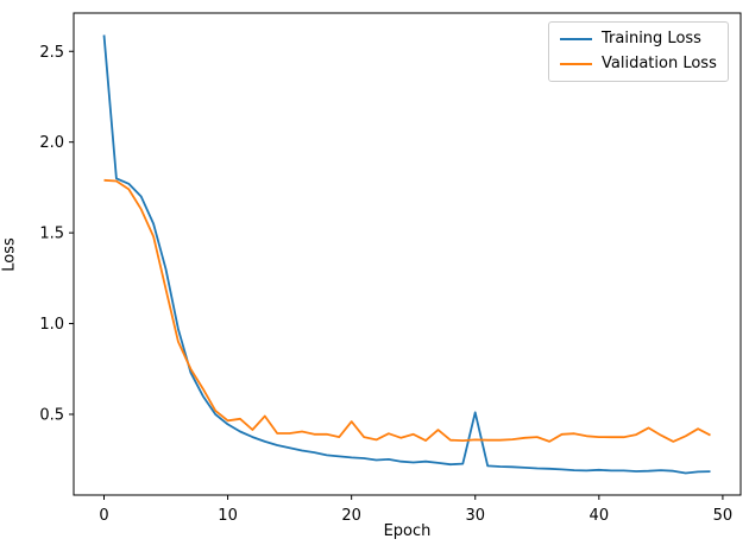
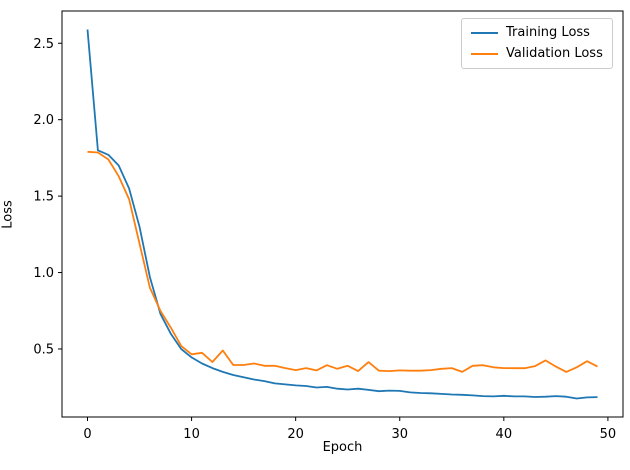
Validation Loss/20: 0.46 -> 0.36
Training Loss/30: 0.51 -> 0.23
